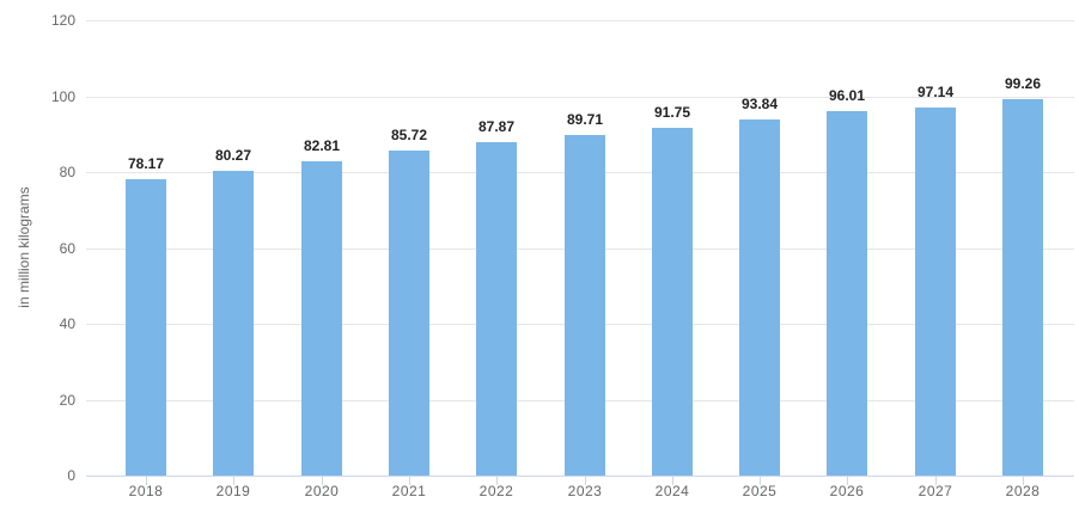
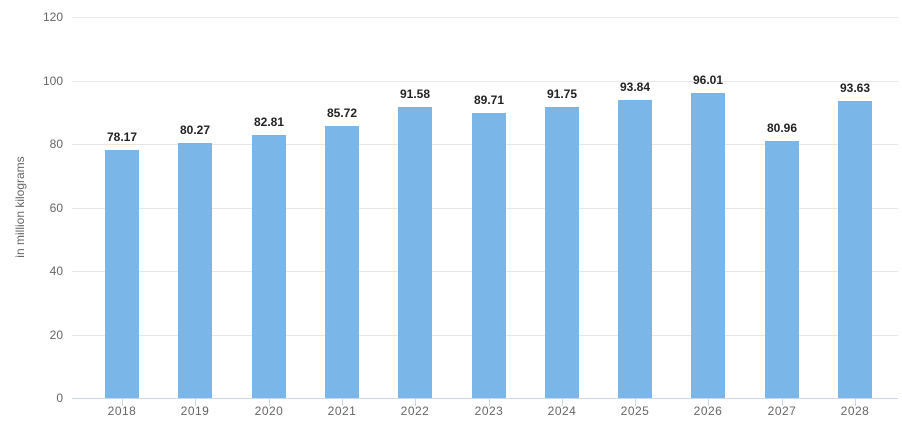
2022: 87.87 -> 91.58
2027: 97.14 -> 80.96
2028: 99.26 -> 93.63
